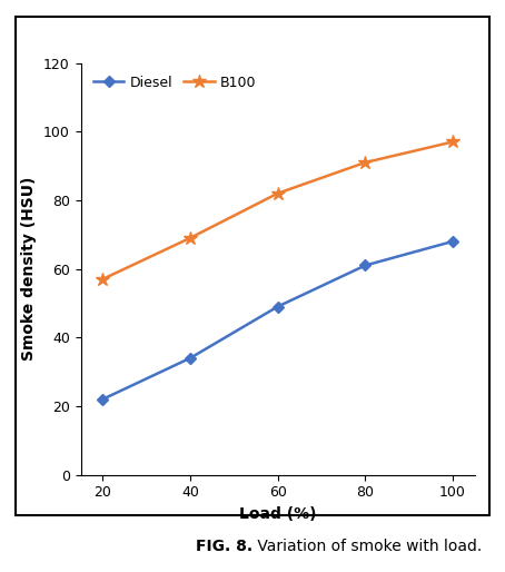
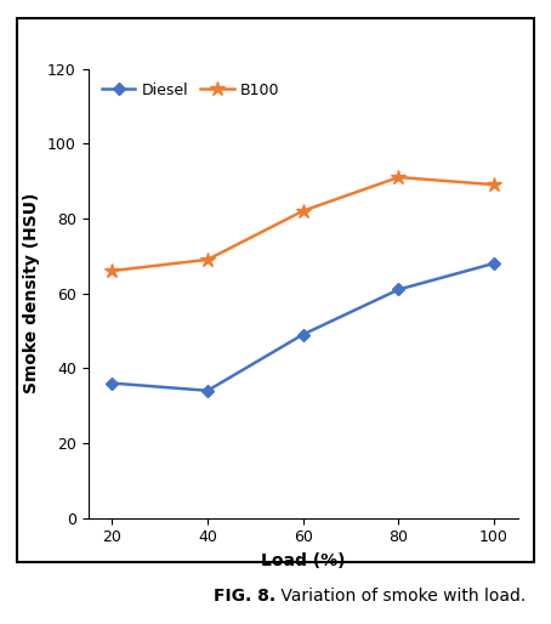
Diesel/20: 22 -> 36
B100/20: 57 -> 66
B100/100: 97 -> 89
